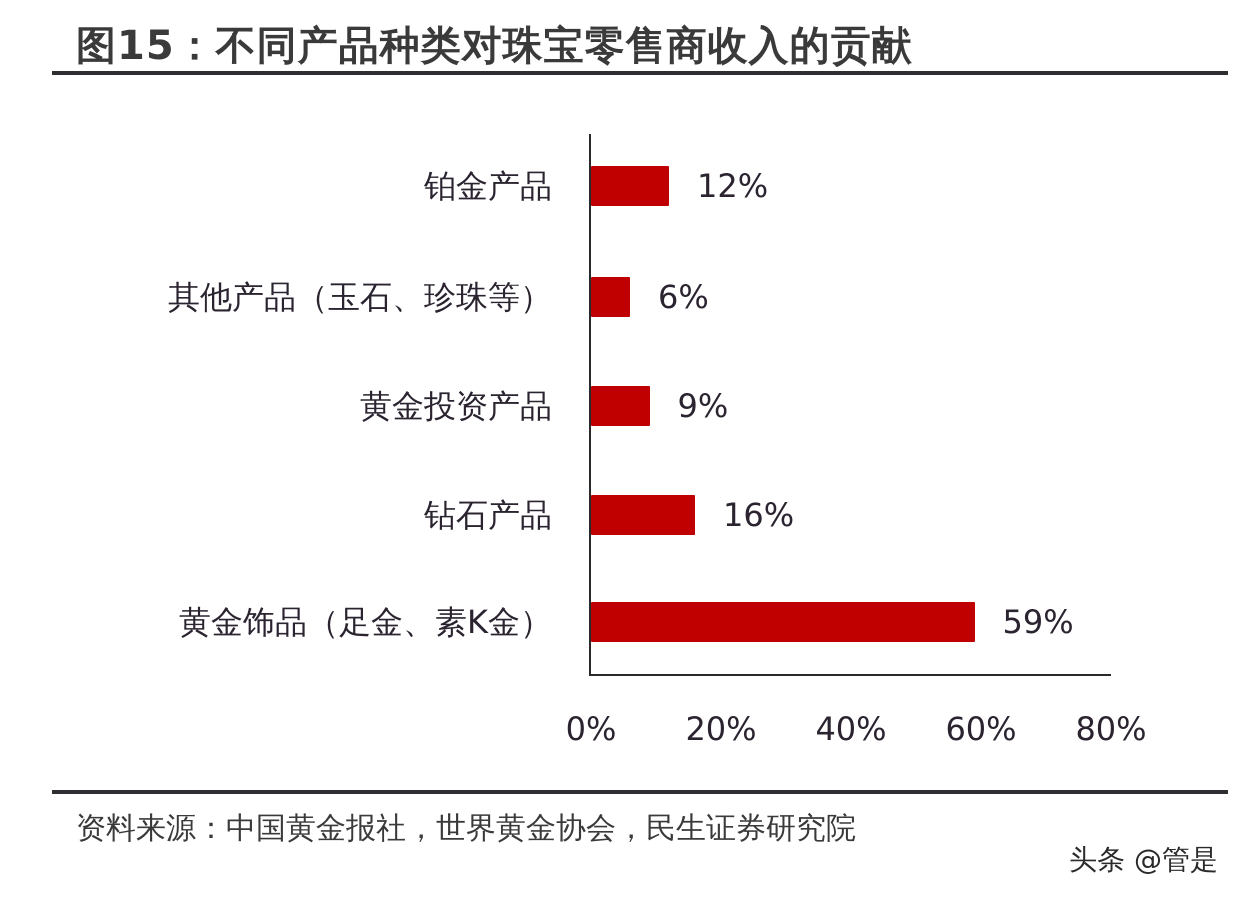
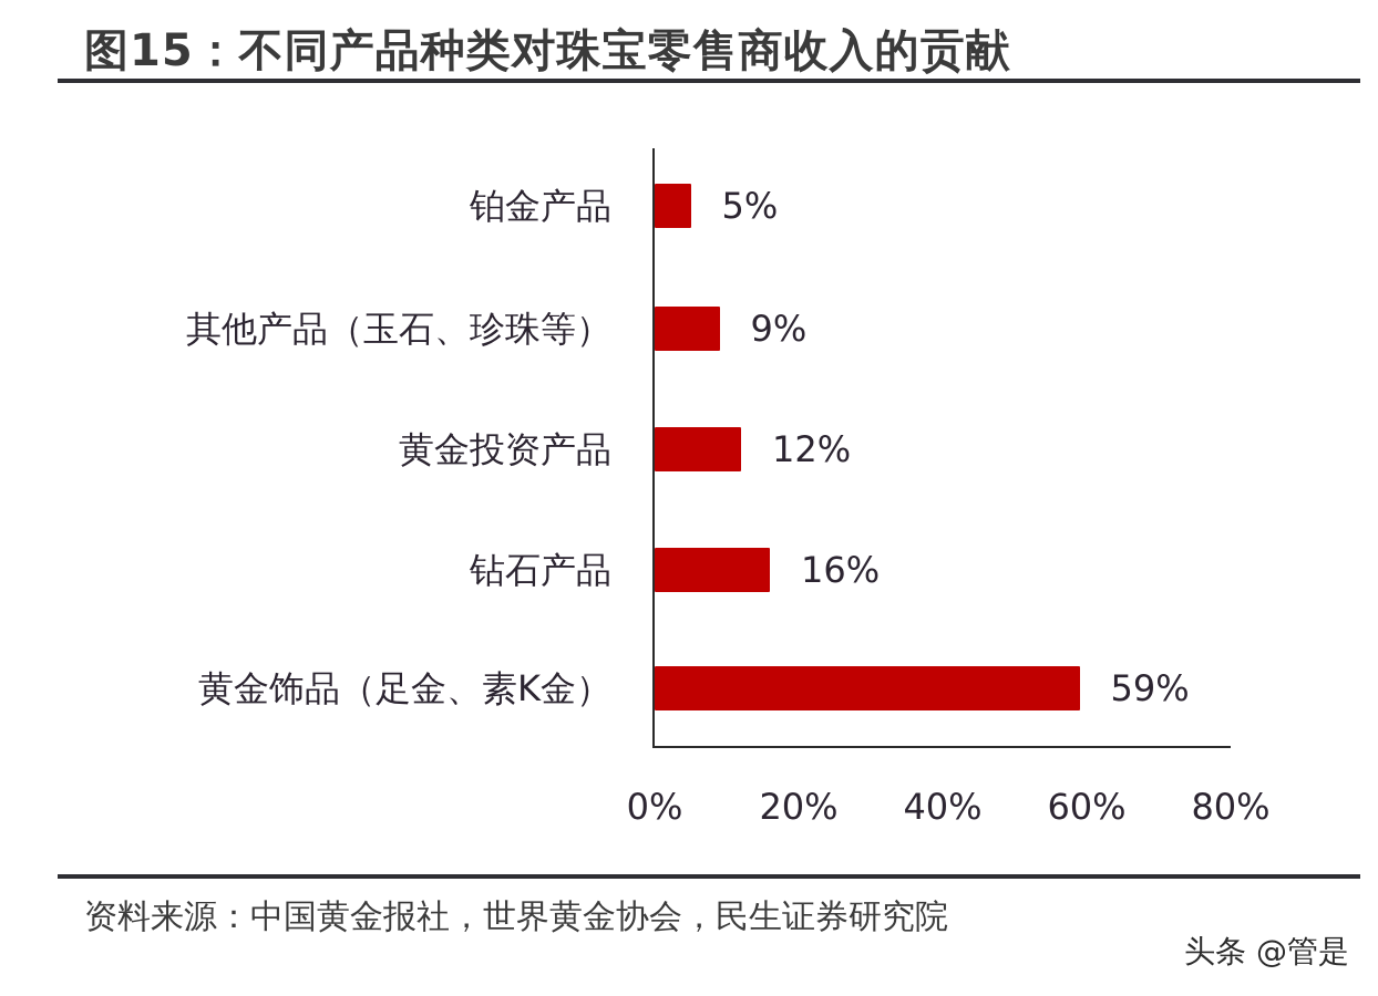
铂金产品: 12% -> 5%
其他产品（玉石、珍珠等）: 6% -> 9%
黄金投资产品: 9% -> 12%
